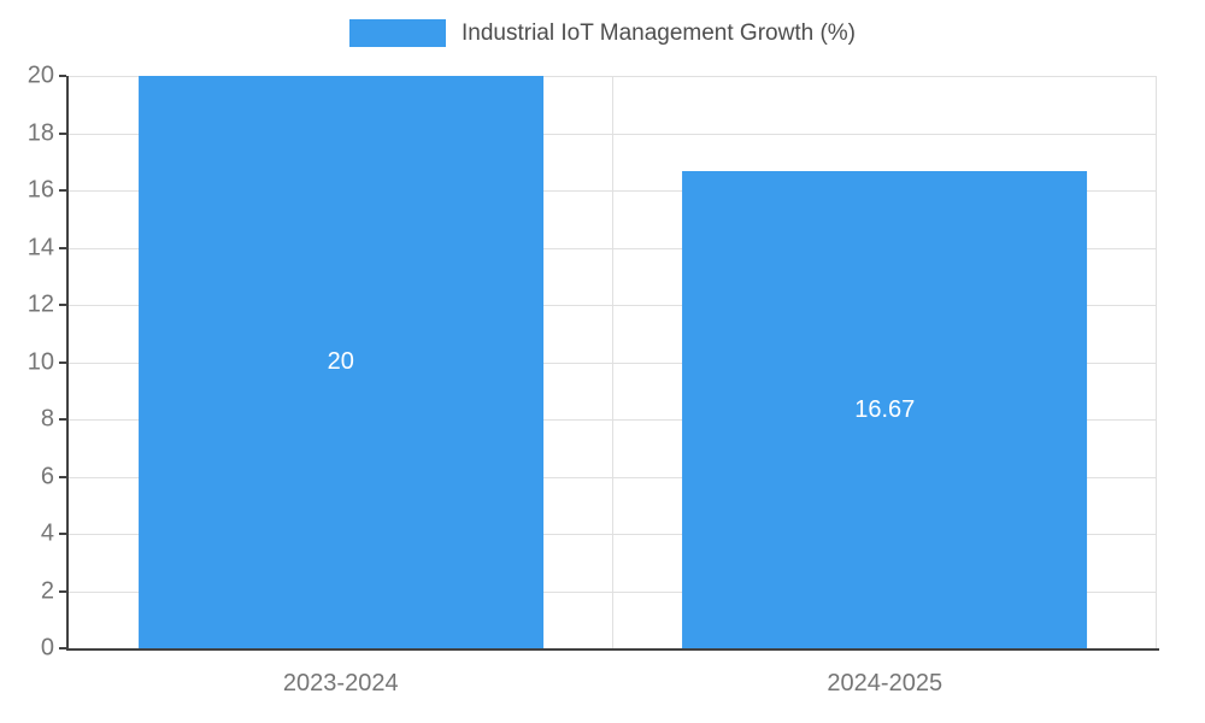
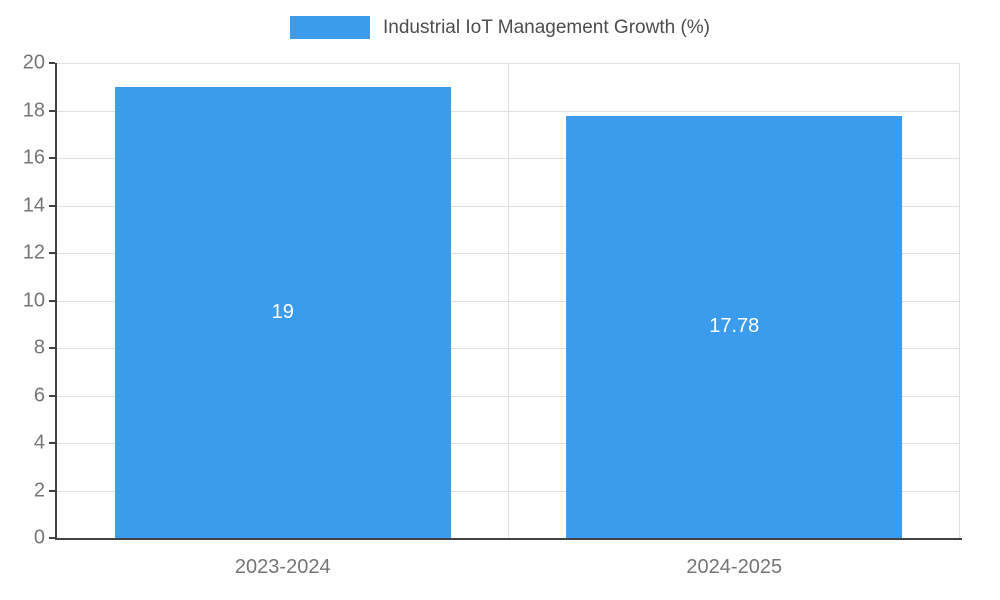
2023-2024: 20 -> 19
2024-2025: 16.67 -> 17.78
